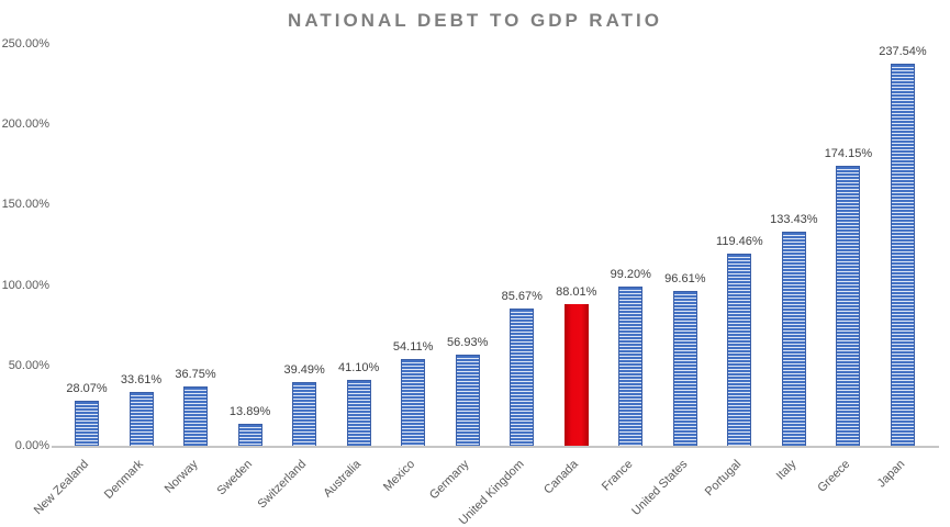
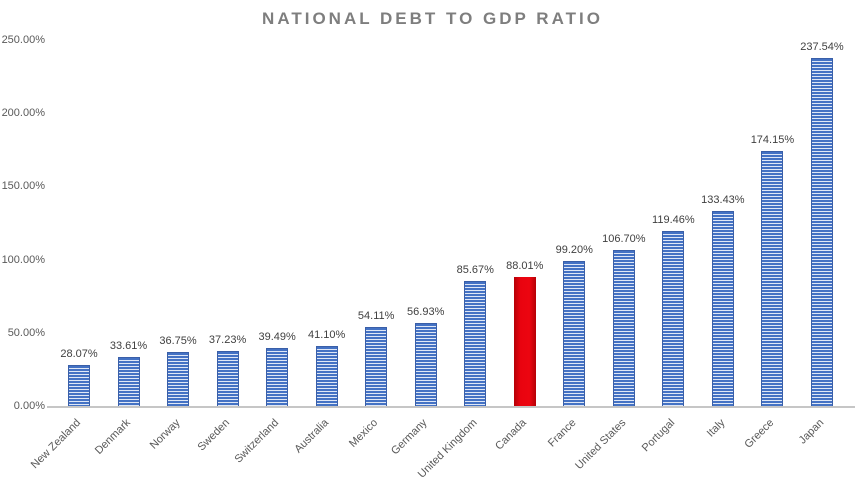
Sweden: 13.89% -> 37.23%
United States: 96.61% -> 106.70%
